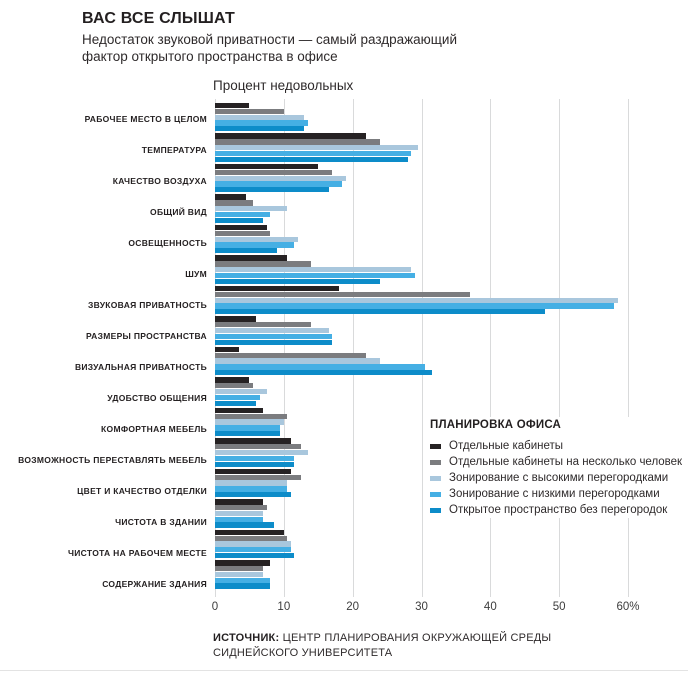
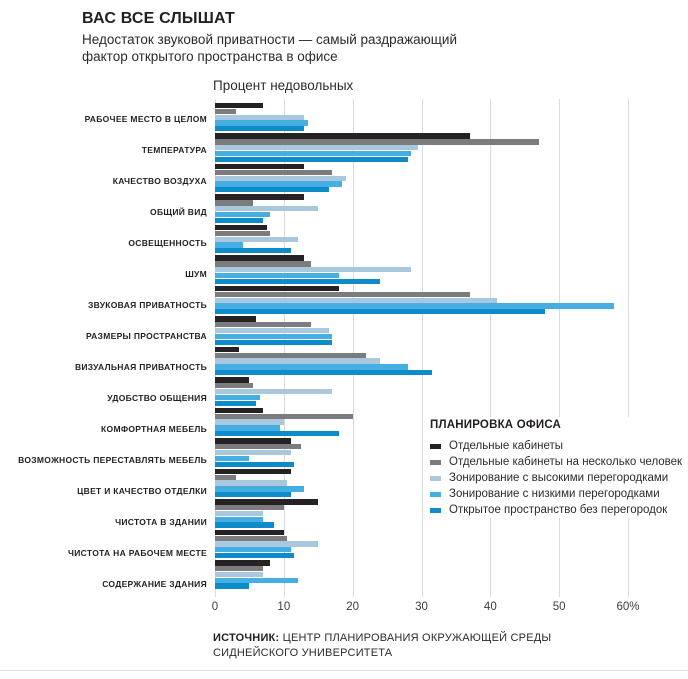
Отдельные кабинеты/РАБОЧЕЕ МЕСТО В ЦЕЛОМ: 5% -> 7%
Отдельные кабинеты на несколько человек/РАБОЧЕЕ МЕСТО В ЦЕЛОМ: 10% -> 3%
Отдельные кабинеты/ТЕМПЕРАТУРА: 22% -> 37%
Отдельные кабинеты на несколько человек/ТЕМПЕРАТУРА: 24% -> 47%
Отдельные кабинеты/КАЧЕСТВО ВОЗДУХА: 15% -> 13%
Отдельные кабинеты/ОБЩИЙ ВИД: 4% -> 13%
Зонирование с высокими перегородками/ОБЩИЙ ВИД: 10% -> 15%
Зонирование с низкими перегородками/ОСВЕЩЕННОСТЬ: 12% -> 4%
Открытое пространство без перегородок/ОСВЕЩЕННОСТЬ: 9% -> 11%
Отдельные кабинеты/ШУМ: 10% -> 13%
Зонирование с низкими перегородками/ШУМ: 29% -> 18%
Зонирование с высокими перегородками/ЗВУКОВАЯ ПРИВАТНОСТЬ: 58% -> 41%
Зонирование с низкими перегородками/ВИЗУАЛЬНАЯ ПРИВАТНОСТЬ: 30% -> 28%
Зонирование с высокими перегородками/УДОБСТВО ОБЩЕНИЯ: 8% -> 17%
Отдельные кабинеты на несколько человек/КОМФОРТНАЯ МЕБЕЛЬ: 10% -> 20%
Открытое пространство без перегородок/КОМФОРТНАЯ МЕБЕЛЬ: 10% -> 18%
Зонирование с высокими перегородками/ВОЗМОЖНОСТЬ ПЕРЕСТАВЛЯТЬ МЕБЕЛЬ: 14% -> 11%
Зонирование с низкими перегородками/ВОЗМОЖНОСТЬ ПЕРЕСТАВЛЯТЬ МЕБЕЛЬ: 12% -> 5%
Отдельные кабинеты на несколько человек/ЦВЕТ И КАЧЕСТВО ОТДЕЛКИ: 12% -> 3%
Зонирование с низкими перегородками/ЦВЕТ И КАЧЕСТВО ОТДЕЛКИ: 10% -> 13%
Отдельные кабинеты/ЧИСТОТА В ЗДАНИИ: 7% -> 15%
Отдельные кабинеты на несколько человек/ЧИСТОТА В ЗДАНИИ: 8% -> 10%
Зонирование с высокими перегородками/ЧИСТОТА НА РАБОЧЕМ МЕСТЕ: 11% -> 15%
Зонирование с низкими перегородками/СОДЕРЖАНИЕ ЗДАНИЯ: 8% -> 12%
Открытое пространство без перегородок/СОДЕРЖАНИЕ ЗДАНИЯ: 8% -> 5%
